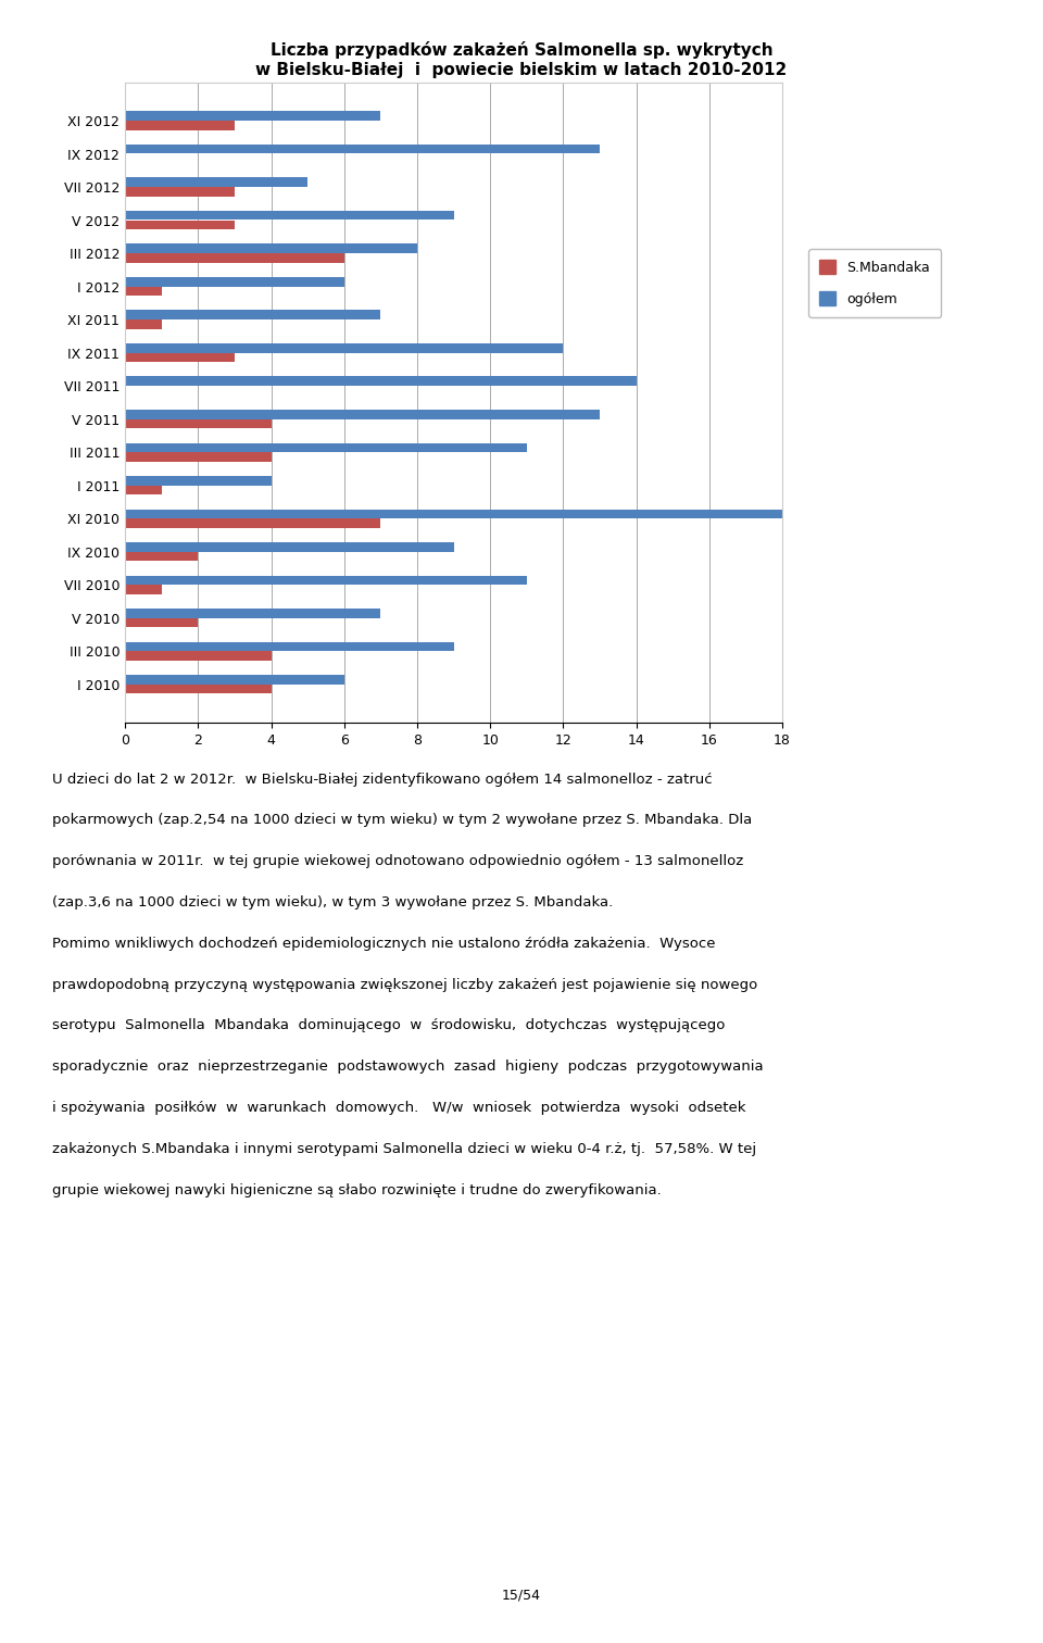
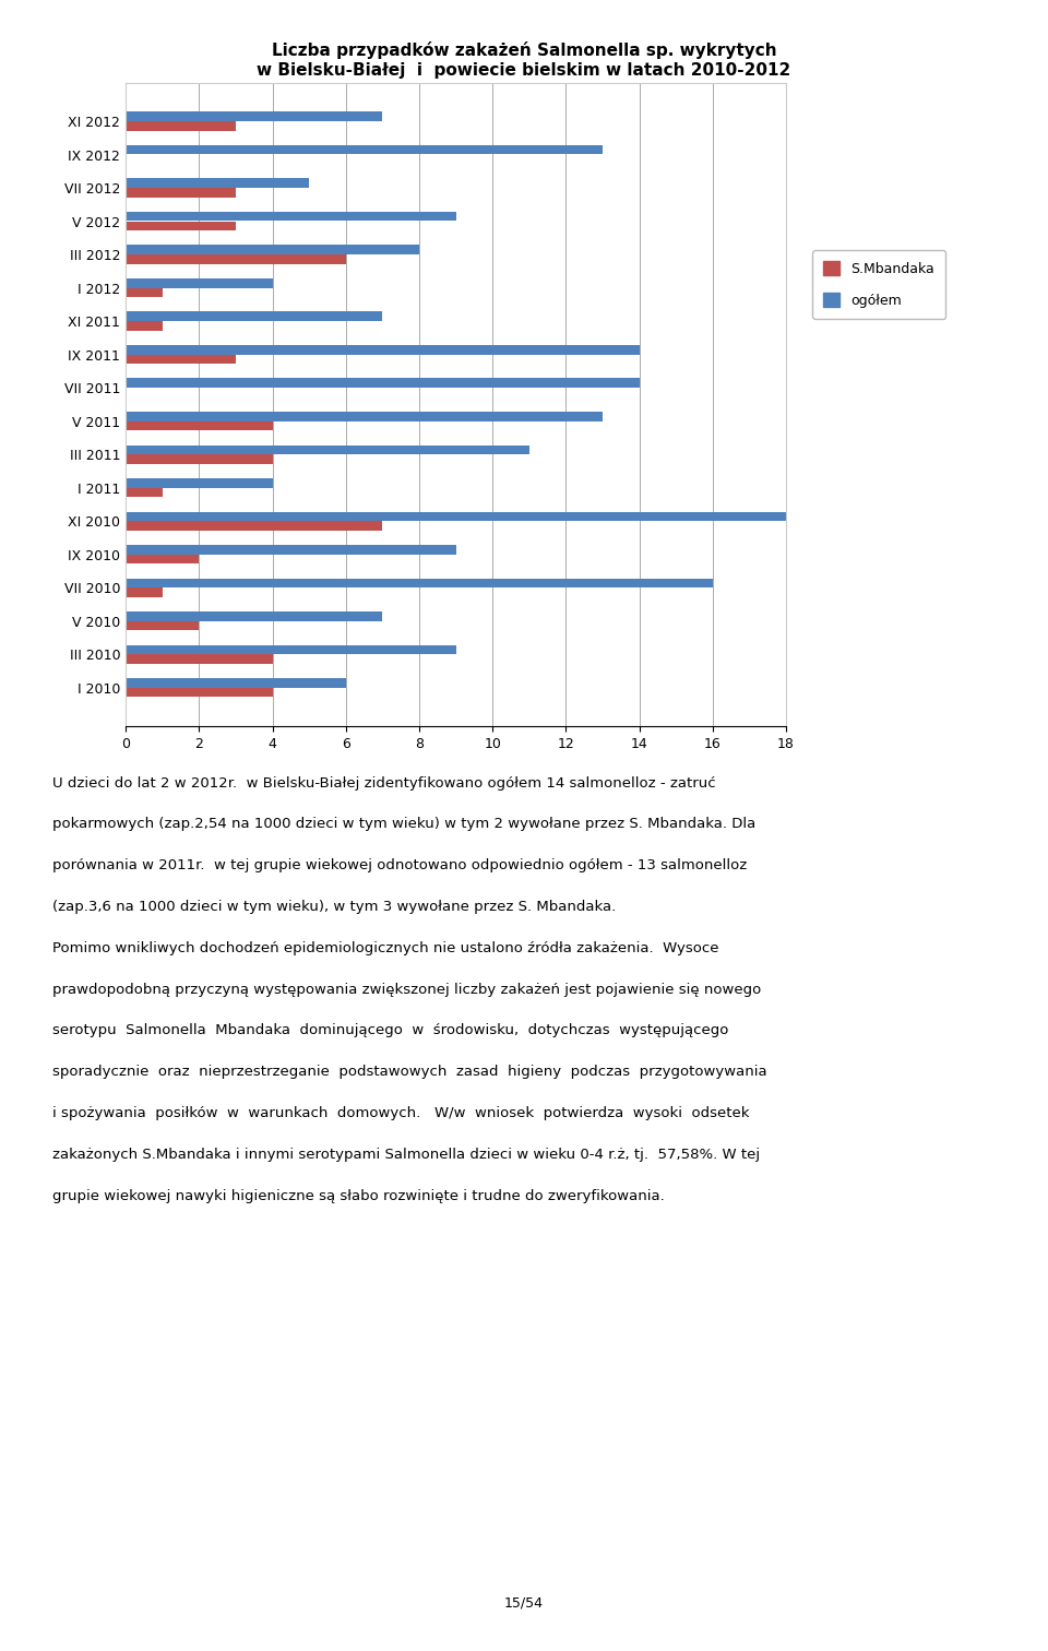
ogółem/I 2012: 6 -> 4
ogółem/IX 2011: 12 -> 14
ogółem/VII 2010: 11 -> 16
